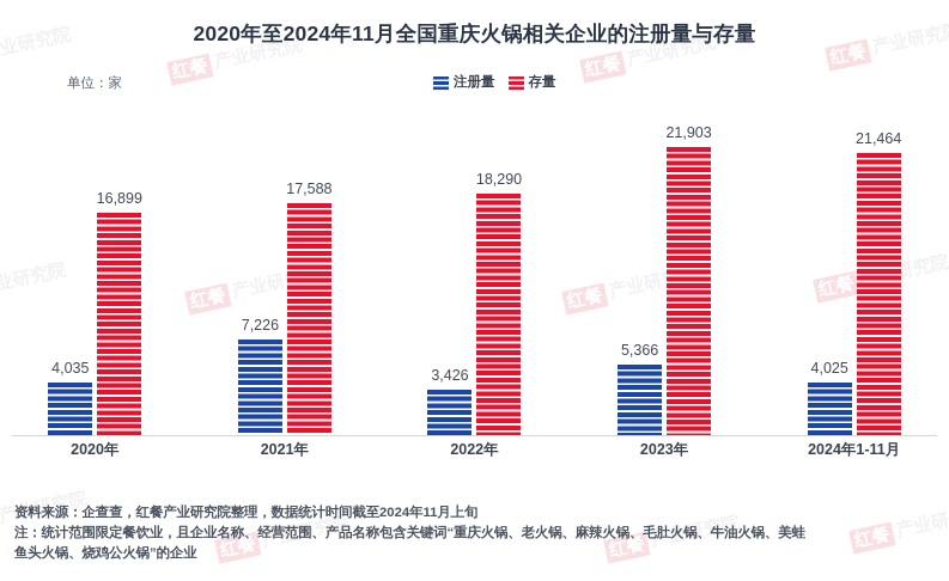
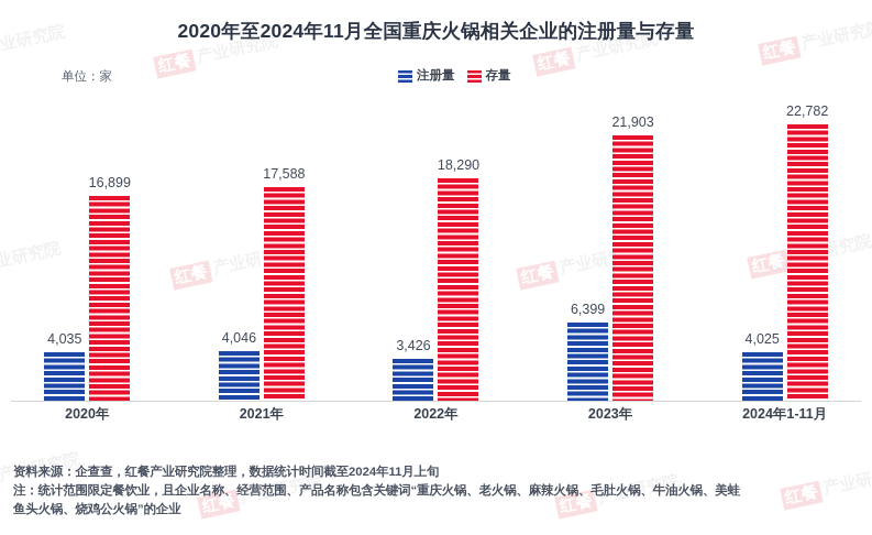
注册量/2021年: 7,226 -> 4,046
注册量/2023年: 5,366 -> 6,399
存量/2024年1-11月: 21,464 -> 22,782
